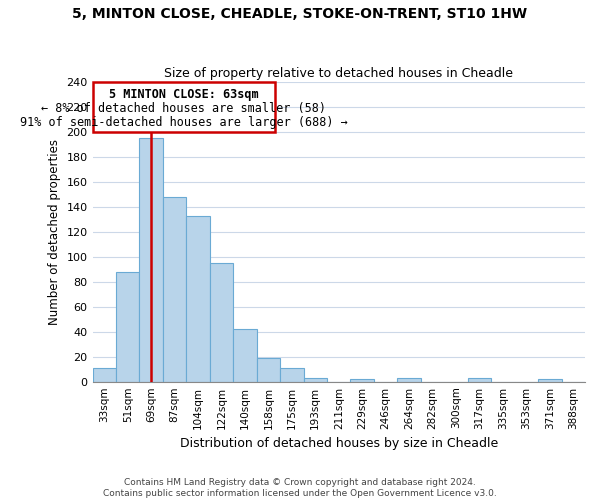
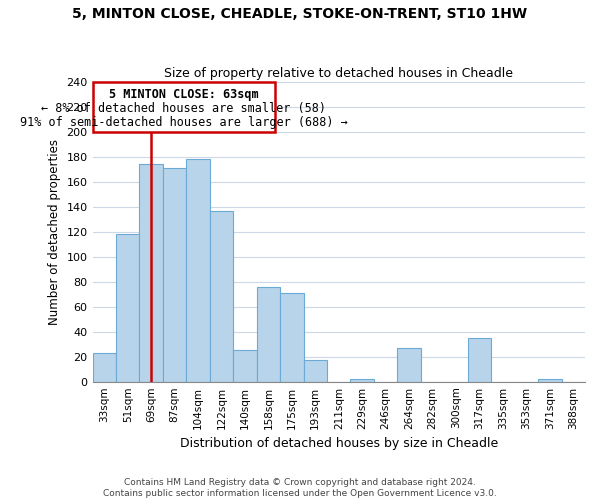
33sqm: 11 -> 23
51sqm: 88 -> 118
69sqm: 195 -> 174
87sqm: 148 -> 171
104sqm: 133 -> 178
122sqm: 95 -> 137
140sqm: 42 -> 25
158sqm: 19 -> 76
175sqm: 11 -> 71
193sqm: 3 -> 17
264sqm: 3 -> 27
317sqm: 3 -> 35
